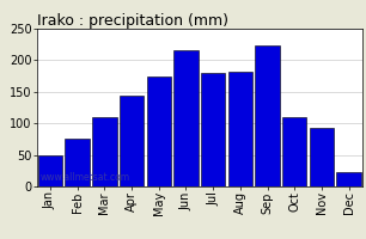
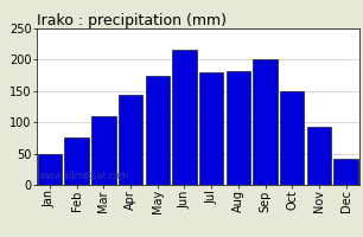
Sep: 224 -> 200
Oct: 110 -> 150
Dec: 22 -> 42
